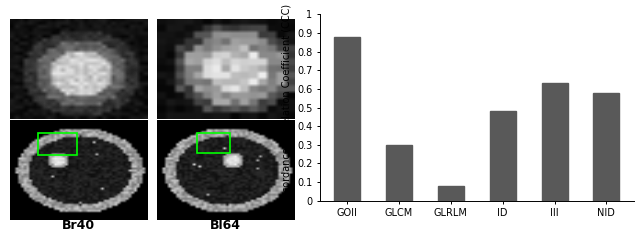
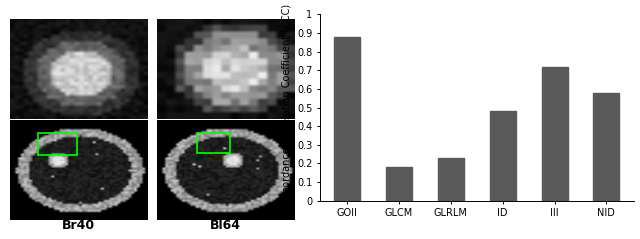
GLCM: 0.30 -> 0.18
GLRLM: 0.08 -> 0.23
III: 0.63 -> 0.72
